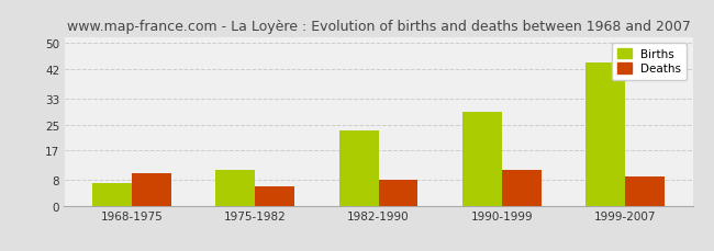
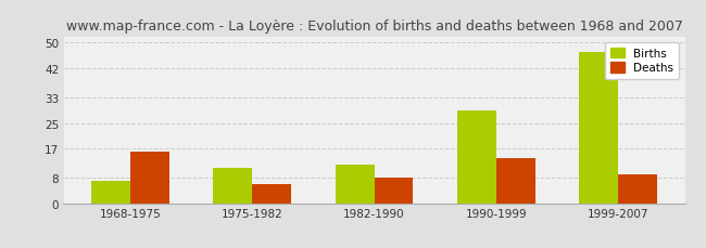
Deaths/1968-1975: 10 -> 16
Births/1982-1990: 23 -> 12
Deaths/1990-1999: 11 -> 14
Births/1999-2007: 44 -> 47
